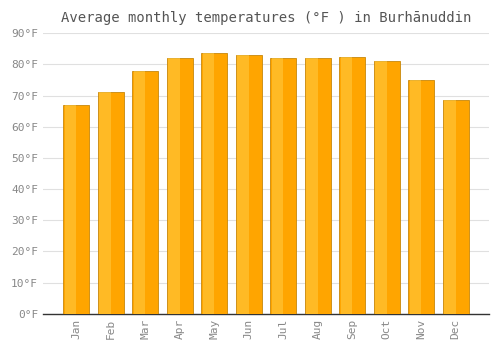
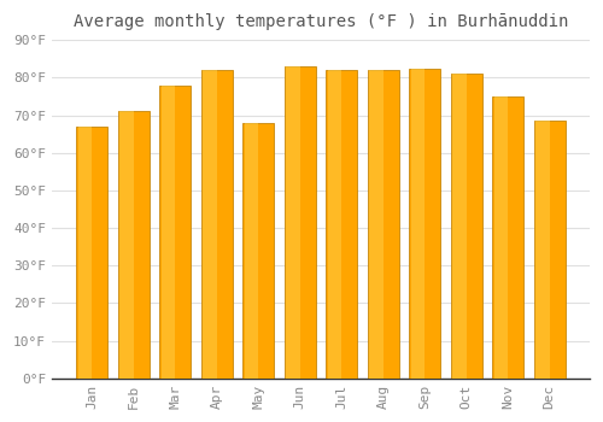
May: 83.5°F -> 68.0°F
